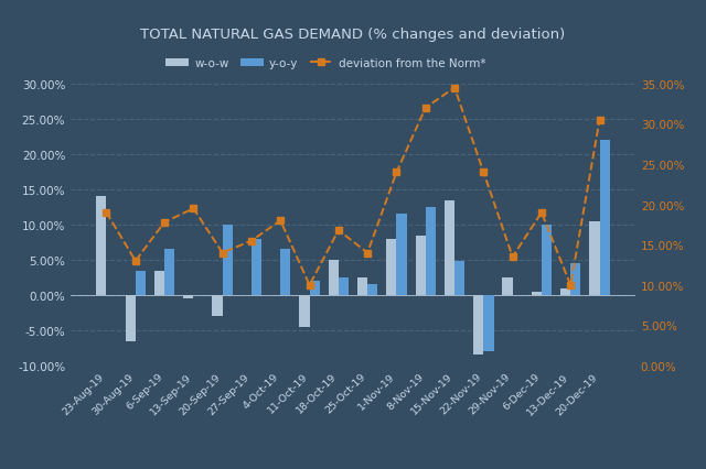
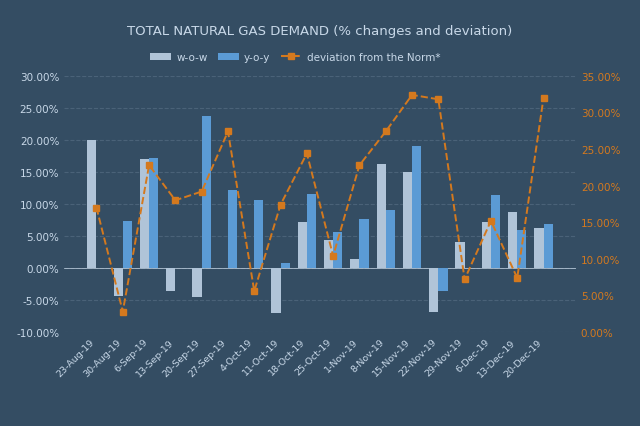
w-o-w/23-Aug-19: 14.0% -> 20.0%
deviation from the Norm*/23-Aug-19: 19.0% -> 17.0%
w-o-w/30-Aug-19: -6.5% -> -4.4%
deviation from the Norm*/30-Aug-19: 13.0% -> 2.8%
y-o-y/30-Aug-19: 3.5% -> 7.4%
w-o-w/6-Sep-19: 3.5% -> 17.0%
deviation from the Norm*/6-Sep-19: 17.8% -> 22.8%
y-o-y/6-Sep-19: 6.5% -> 17.2%
w-o-w/13-Sep-19: -0.5% -> -3.6%
deviation from the Norm*/13-Sep-19: 19.5% -> 18.0%
w-o-w/20-Sep-19: -3.0% -> -4.6%
deviation from the Norm*/20-Sep-19: 14.0% -> 19.2%
y-o-y/20-Sep-19: 10.0% -> 23.8%
deviation from the Norm*/27-Sep-19: 15.5% -> 27.4%
y-o-y/27-Sep-19: 8.0% -> 12.2%
deviation from the Norm*/4-Oct-19: 18.0% -> 5.6%
y-o-y/4-Oct-19: 6.5% -> 10.6%
w-o-w/11-Oct-19: -4.5% -> -7.0%
deviation from the Norm*/11-Oct-19: 10.0% -> 17.4%
y-o-y/11-Oct-19: 2.0% -> 0.8%
w-o-w/18-Oct-19: 5.0% -> 7.2%
deviation from the Norm*/18-Oct-19: 16.8% -> 24.4%
y-o-y/18-Oct-19: 2.5% -> 11.6%
w-o-w/25-Oct-19: 2.5% -> 4.4%
deviation from the Norm*/25-Oct-19: 14.0% -> 10.4%
y-o-y/25-Oct-19: 1.5% -> 5.6%
w-o-w/1-Nov-19: 8.0% -> 1.4%
deviation from the Norm*/1-Nov-19: 24.0% -> 22.8%
y-o-y/1-Nov-19: 11.5% -> 7.6%
w-o-w/8-Nov-19: 8.5% -> 16.2%
deviation from the Norm*/8-Nov-19: 32.0% -> 27.4%
y-o-y/8-Nov-19: 12.5% -> 9.0%
w-o-w/15-Nov-19: 13.5% -> 15.0%
deviation from the Norm*/15-Nov-19: 34.5% -> 32.4%
y-o-y/15-Nov-19: 4.8% -> 19.0%
w-o-w/22-Nov-19: -8.5% -> -6.8%
deviation from the Norm*/22-Nov-19: 24.0% -> 31.8%
y-o-y/22-Nov-19: -8.0% -> -3.6%
w-o-w/29-Nov-19: 2.5% -> 4.0%
deviation from the Norm*/29-Nov-19: 13.5% -> 7.2%
w-o-w/6-Dec-19: 0.5% -> 7.2%
deviation from the Norm*/6-Dec-19: 19.0% -> 15.2%
y-o-y/6-Dec-19: 10.0% -> 11.4%
w-o-w/13-Dec-19: 1.0% -> 8.8%
deviation from the Norm*/13-Dec-19: 10.0% -> 7.4%
y-o-y/13-Dec-19: 4.5% -> 6.0%
w-o-w/20-Dec-19: 10.5% -> 6.2%
deviation from the Norm*/20-Dec-19: 30.5% -> 32.0%
y-o-y/20-Dec-19: 22.0% -> 6.8%
